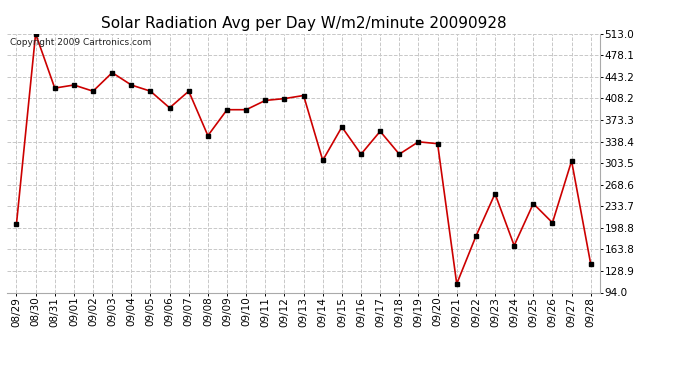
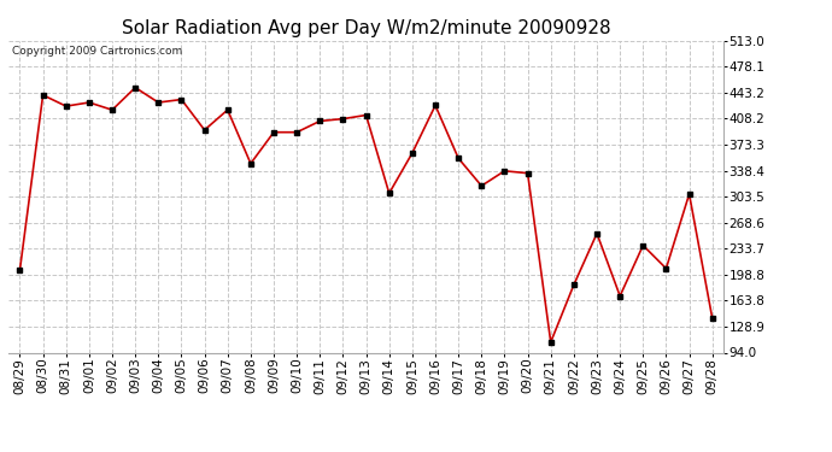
08/30: 513 -> 440
09/05: 420 -> 434
09/16: 318 -> 426
